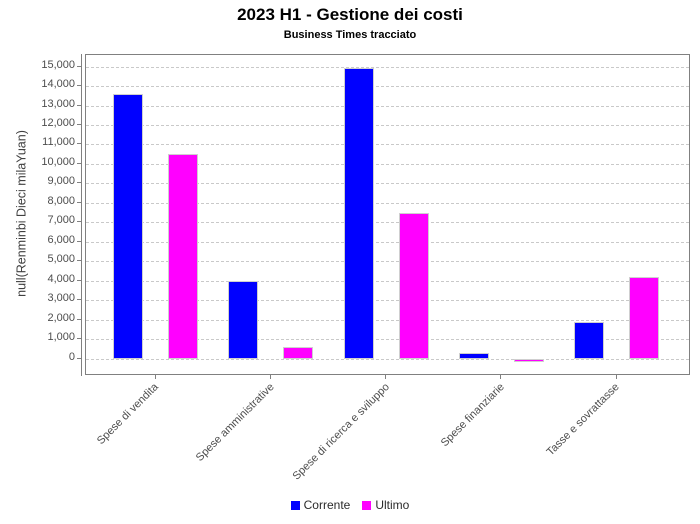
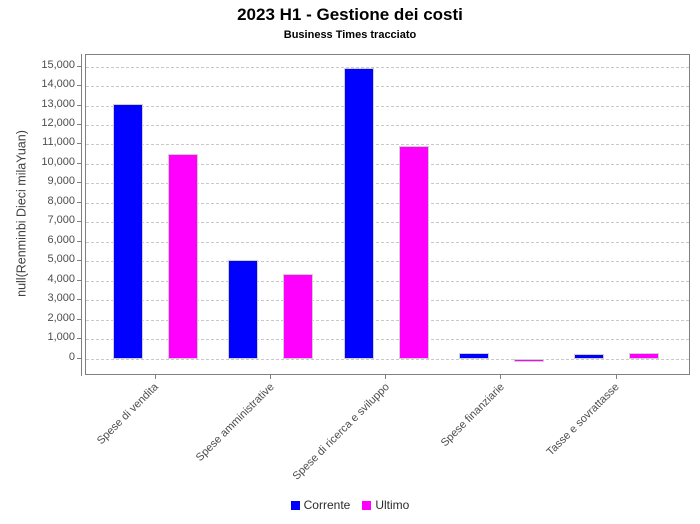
Corrente/Spese di vendita: 13600 -> 13100
Corrente/Spese amministrative: 4000 -> 5100
Ultimo/Spese amministrative: 600 -> 4400
Ultimo/Spese di ricerca e sviluppo: 7500 -> 10900
Corrente/Tasse e sovrattasse: 1900 -> 300
Ultimo/Tasse e sovrattasse: 4200 -> 300
